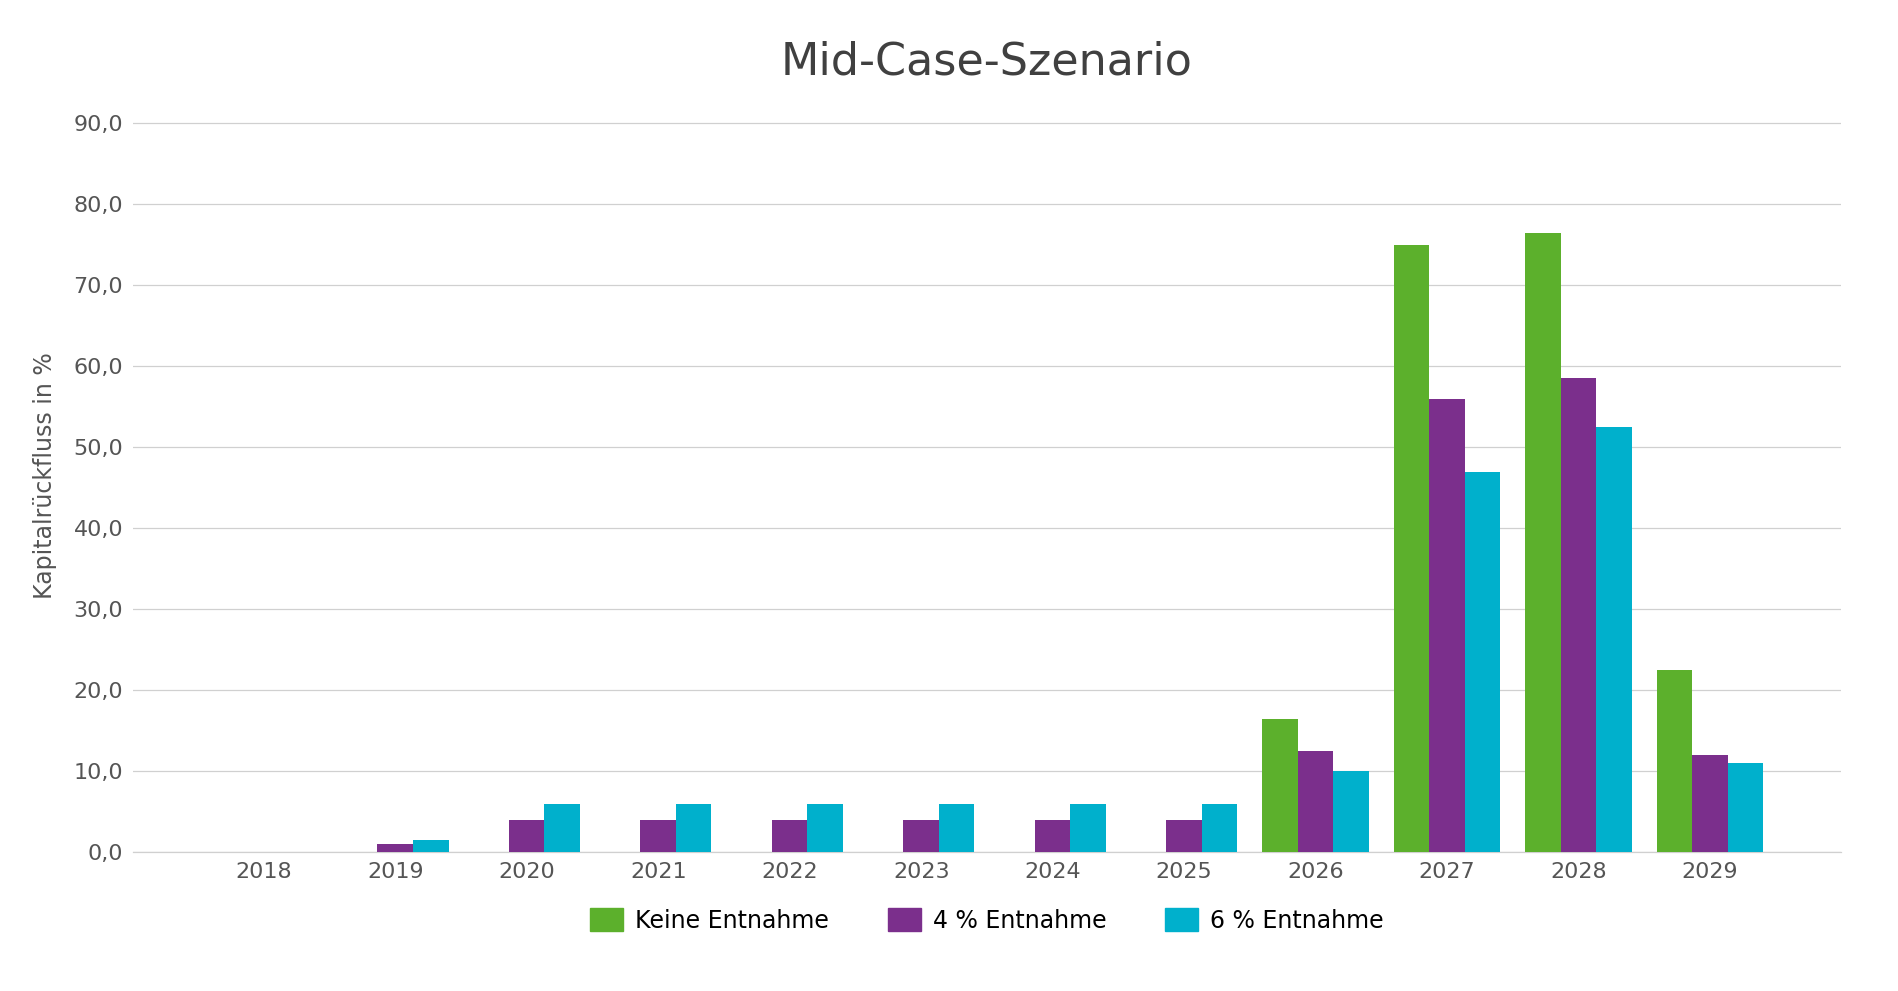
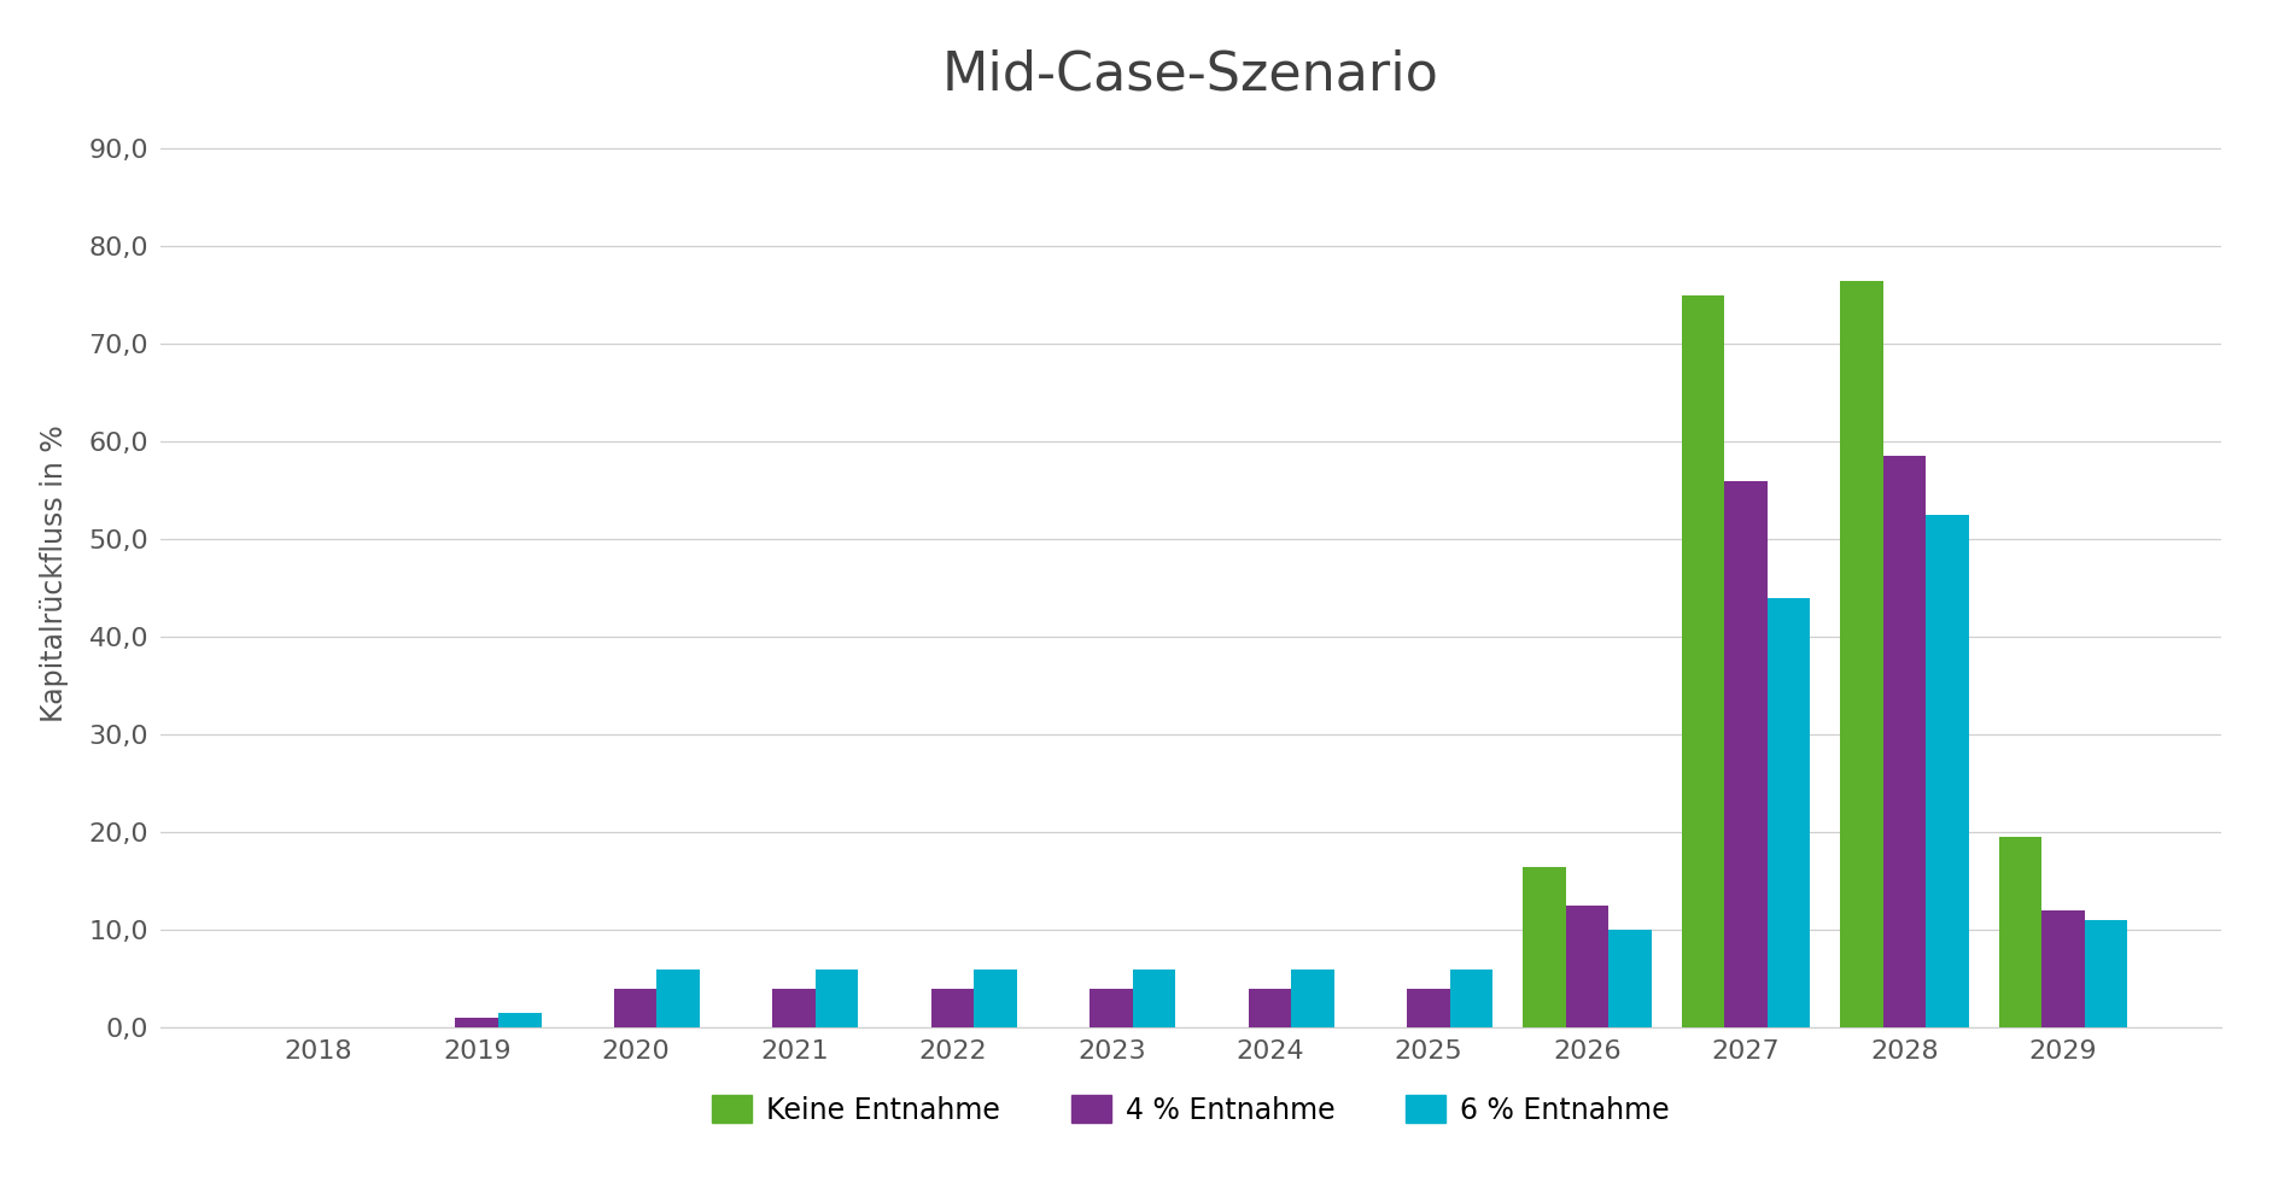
6 % Entnahme/2027: 47,0 -> 44,0
Keine Entnahme/2029: 22,5 -> 19,6
